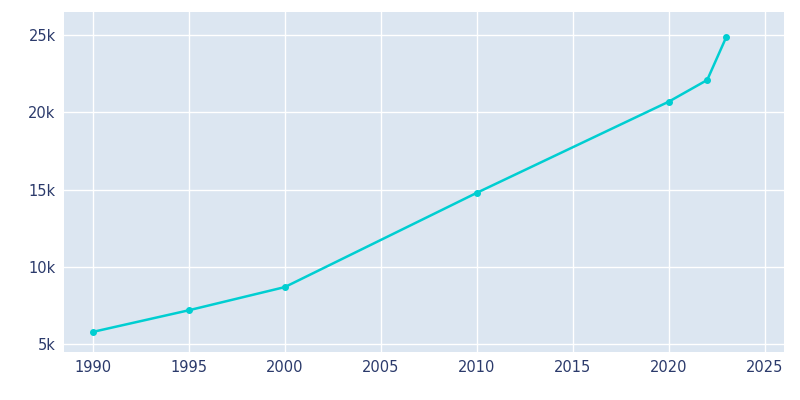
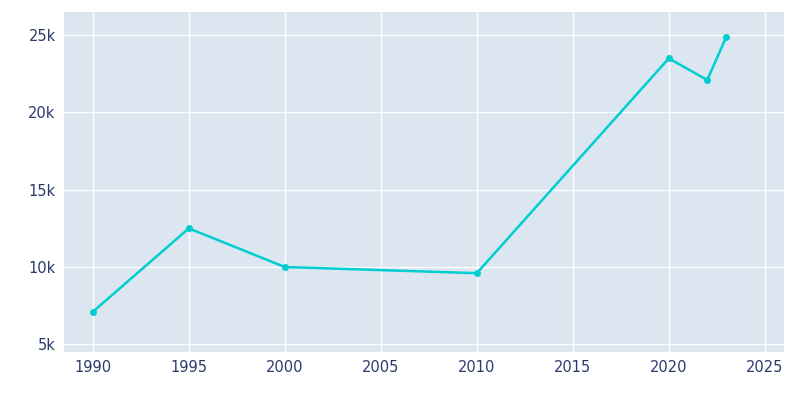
1990: 5.8k -> 7.1k
1995: 7.2k -> 12.5k
2000: 8.7k -> 10.0k
2010: 14.8k -> 9.6k
2020: 20.7k -> 23.5k
